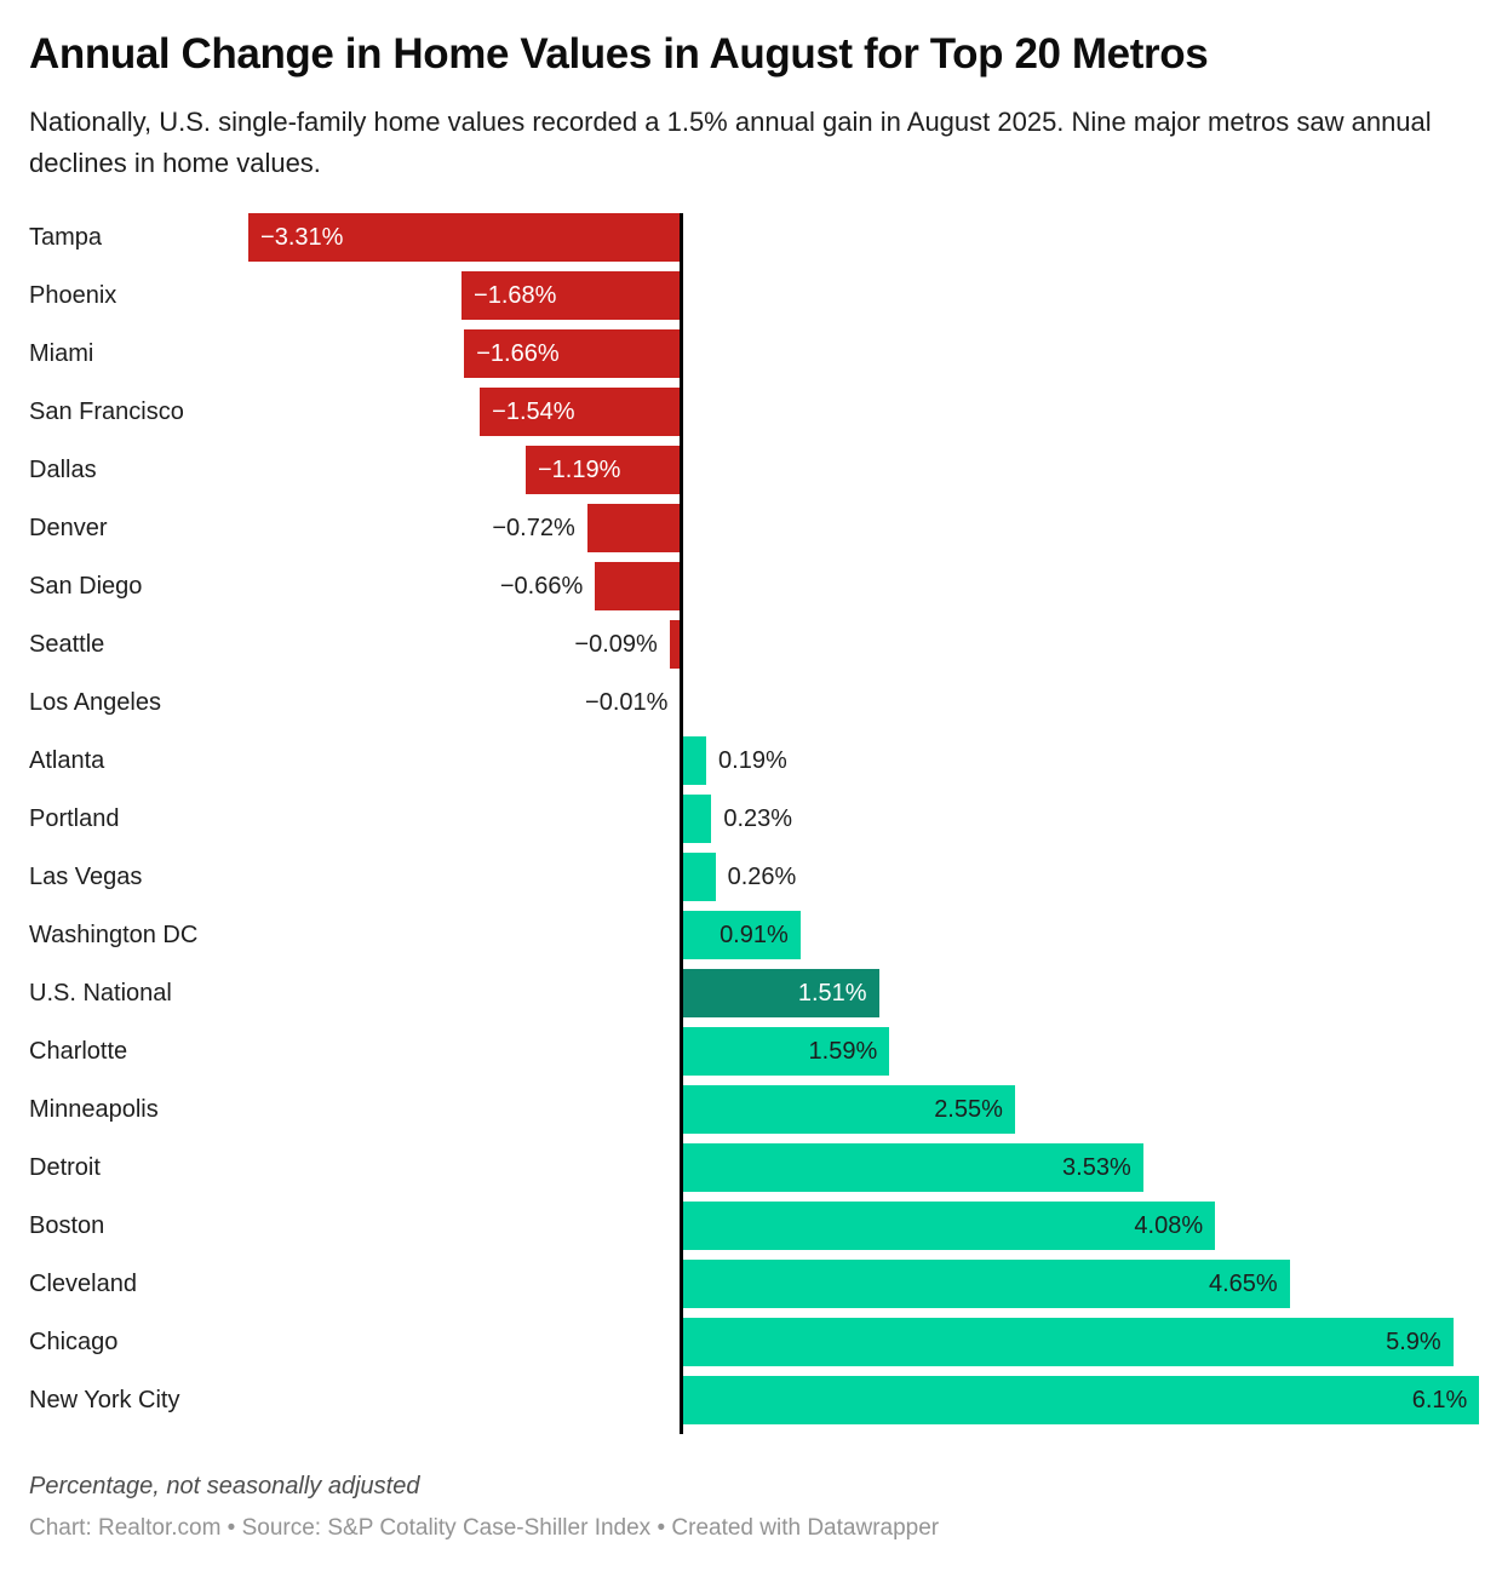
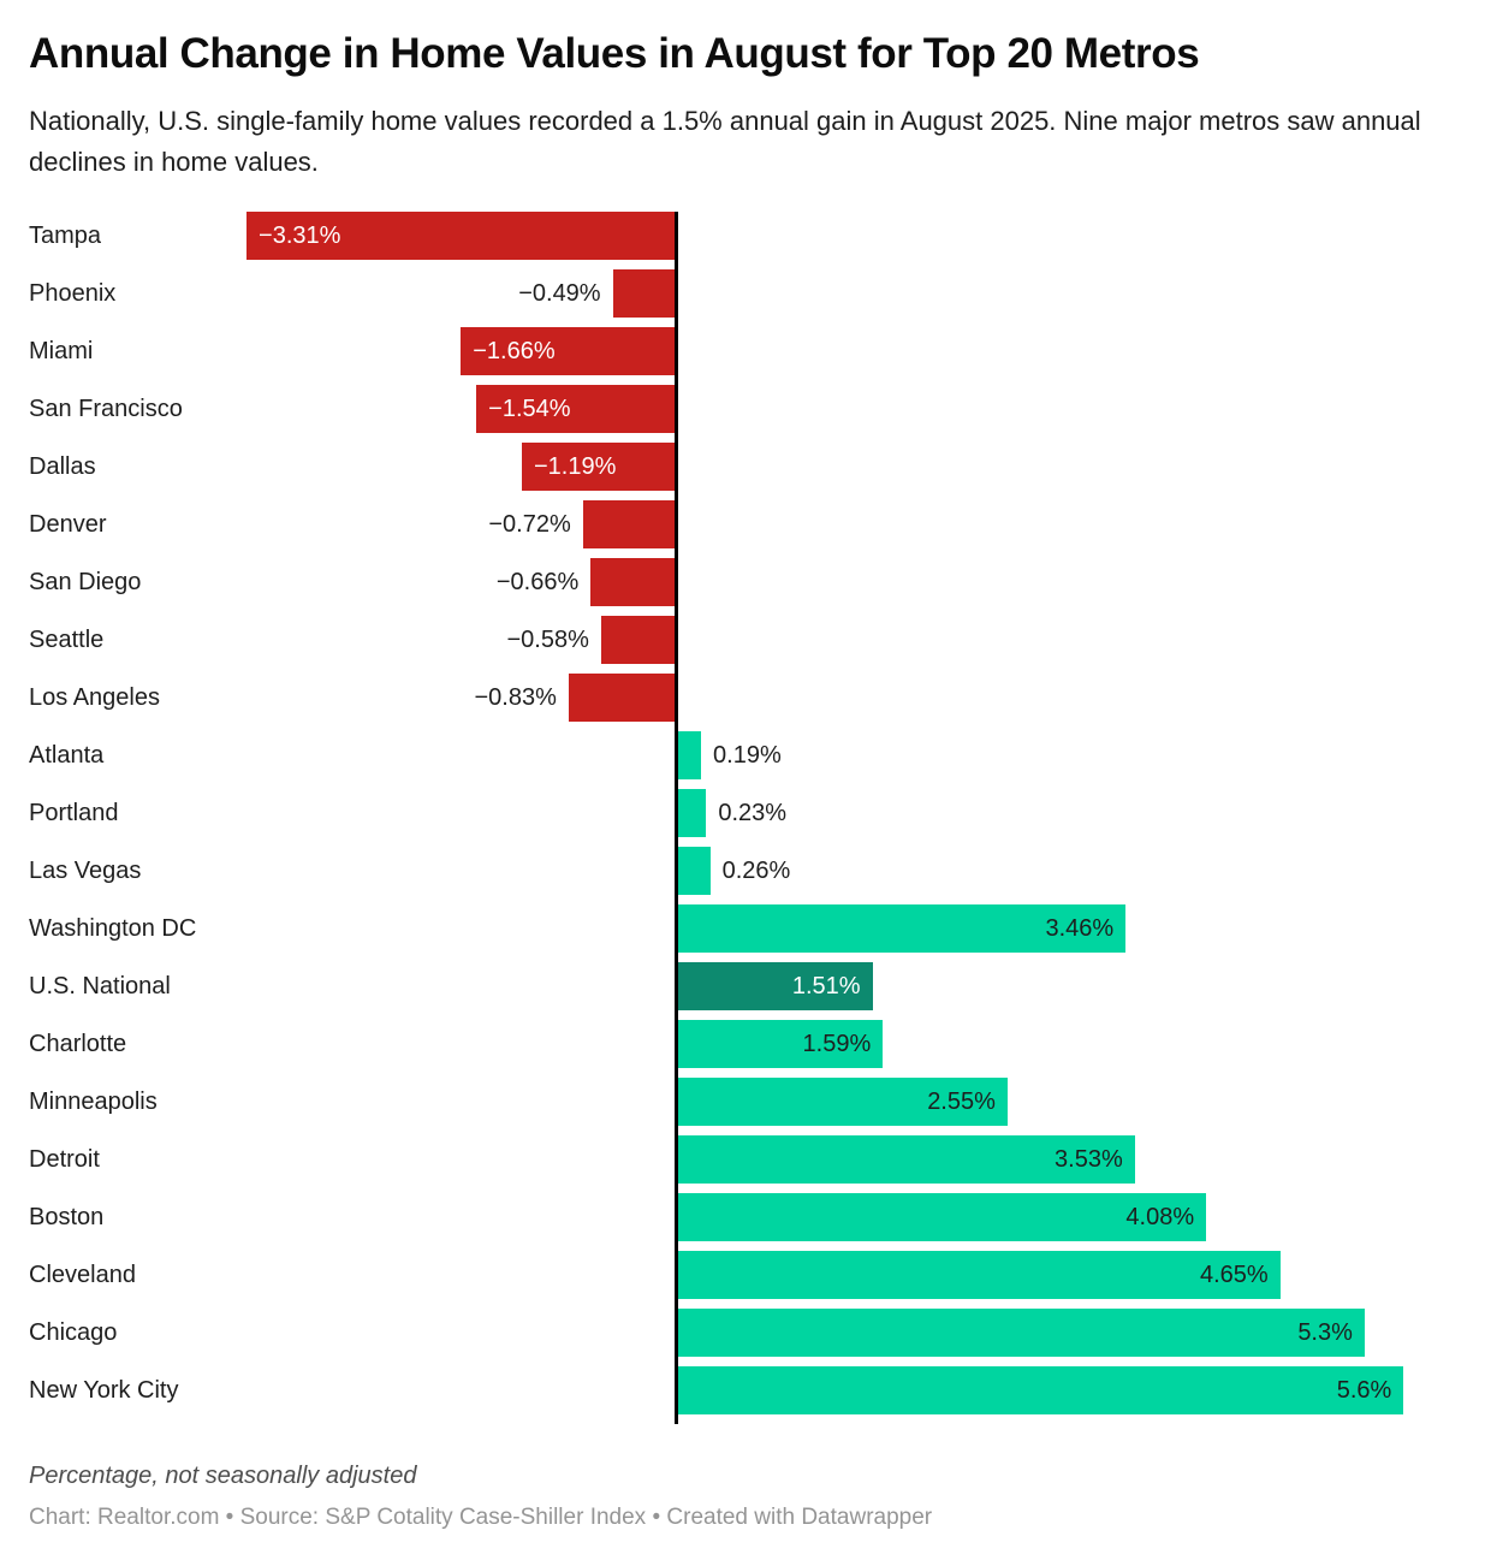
Phoenix: −1.68% -> −0.49%
Seattle: −0.09% -> −0.58%
Los Angeles: −0.01% -> −0.83%
Washington DC: 0.91% -> 3.46%
Chicago: 5.9% -> 5.3%
New York City: 6.1% -> 5.6%
